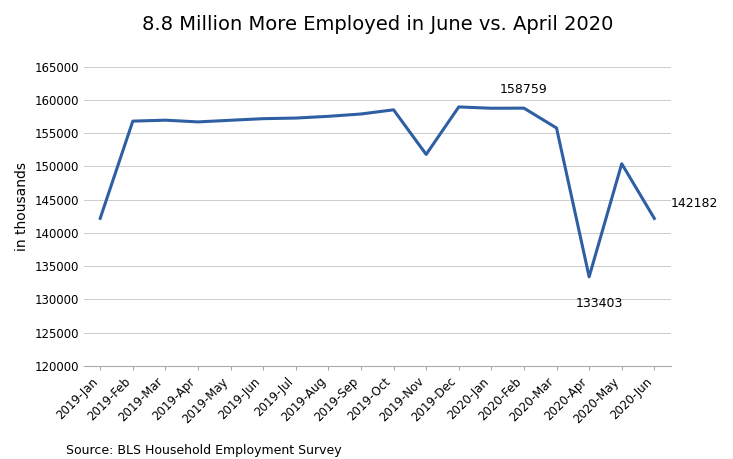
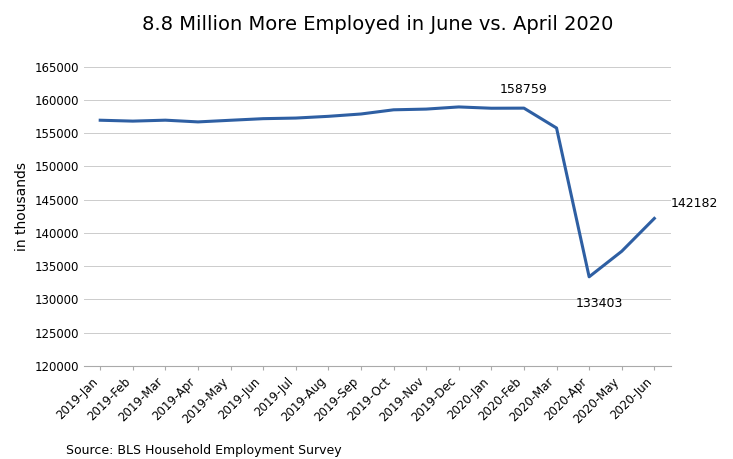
2019-Jan: 142200 -> 156900
2019-Nov: 151800 -> 158600
2020-May: 150400 -> 137200
